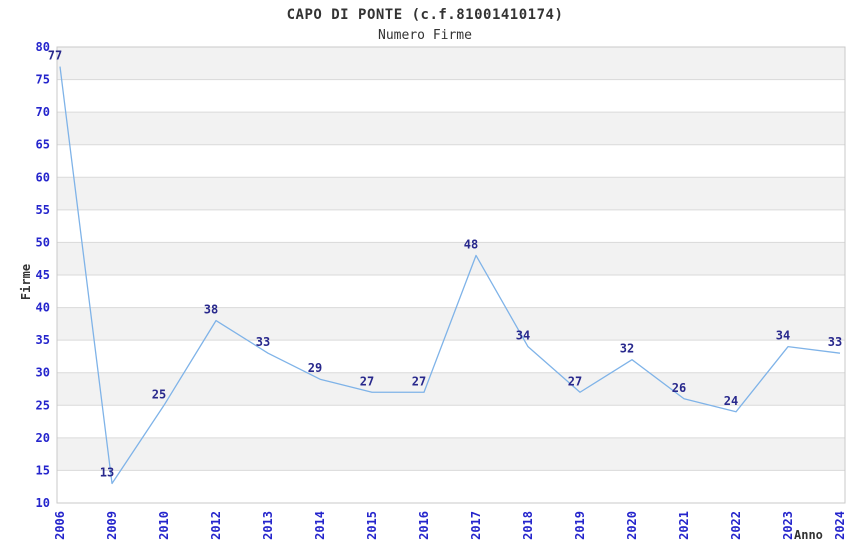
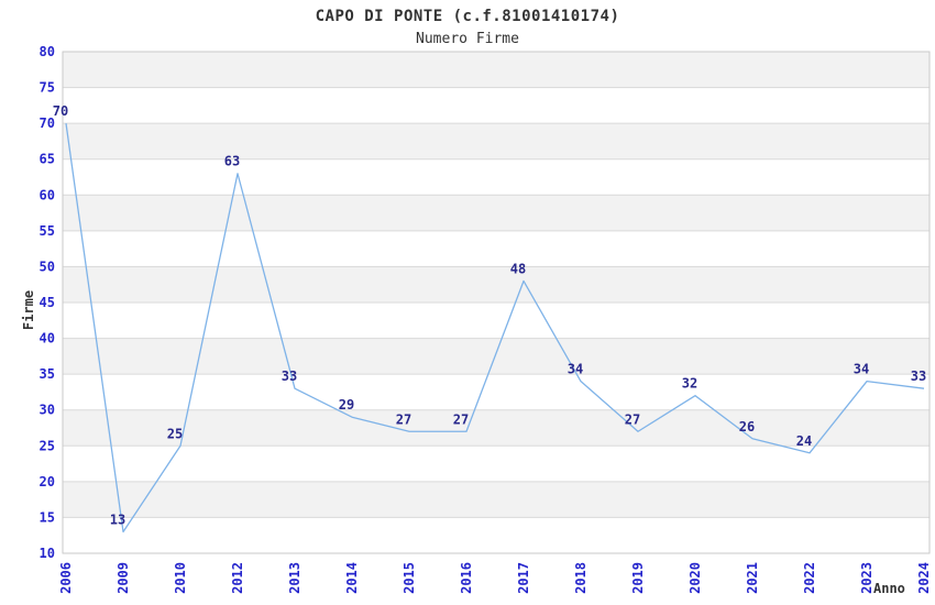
2006: 77 -> 70
2012: 38 -> 63
